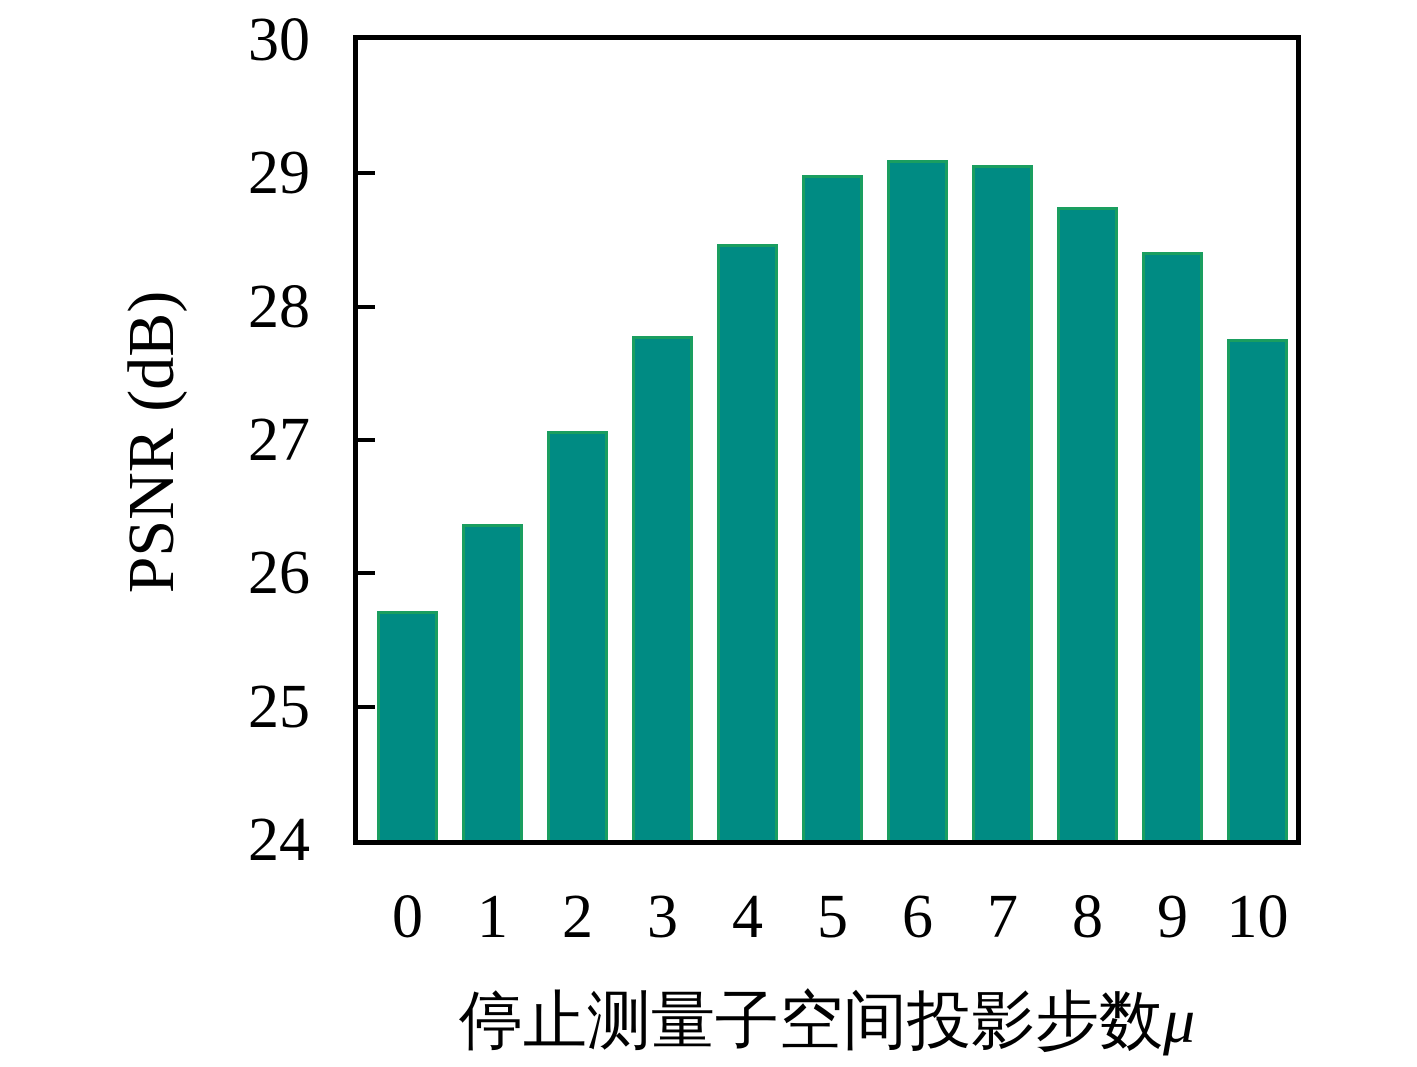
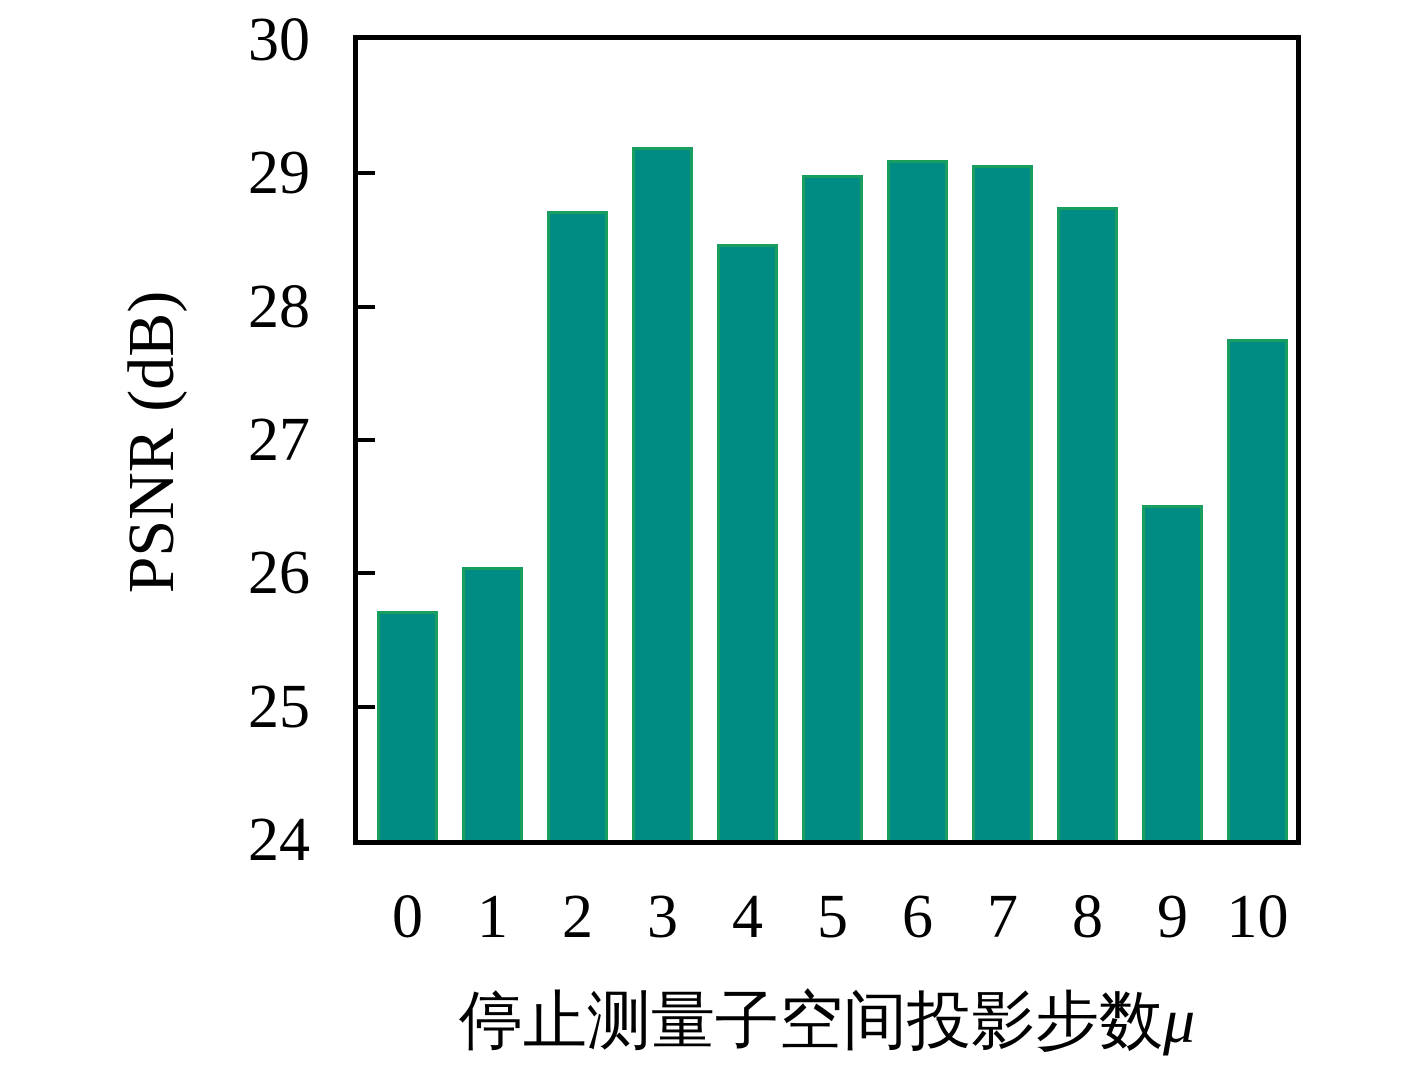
1: 26.37 -> 26.05
2: 27.07 -> 28.72
3: 27.78 -> 29.20
9: 28.41 -> 26.51
